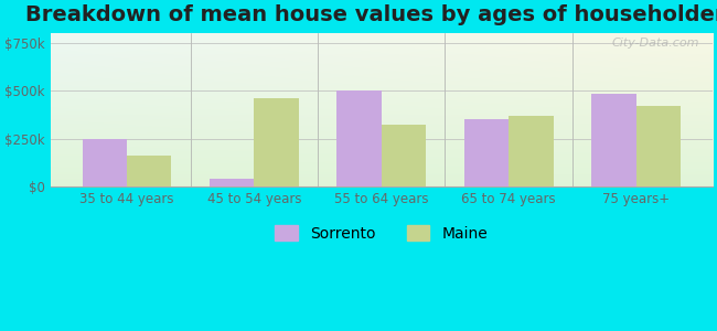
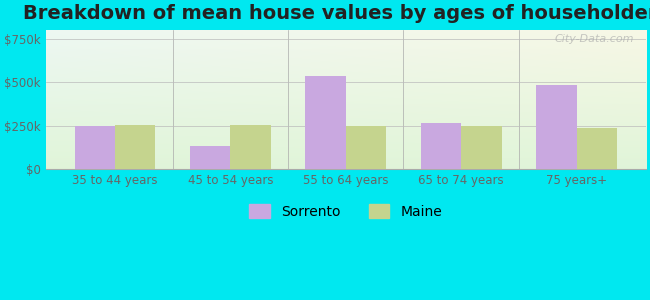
Maine/35 to 44 years: $160k -> $260k
Sorrento/45 to 54 years: $40k -> $130k
Maine/45 to 54 years: $460k -> $260k
Sorrento/55 to 64 years: $500k -> $540k
Maine/55 to 64 years: $320k -> $250k
Sorrento/65 to 74 years: $350k -> $260k
Maine/65 to 74 years: $370k -> $250k
Maine/75 years+: $420k -> $240k
